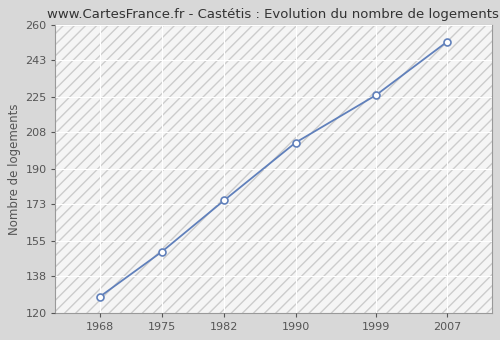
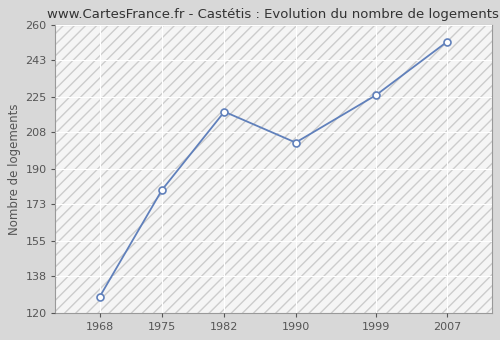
1975: 150 -> 180
1982: 175 -> 218
